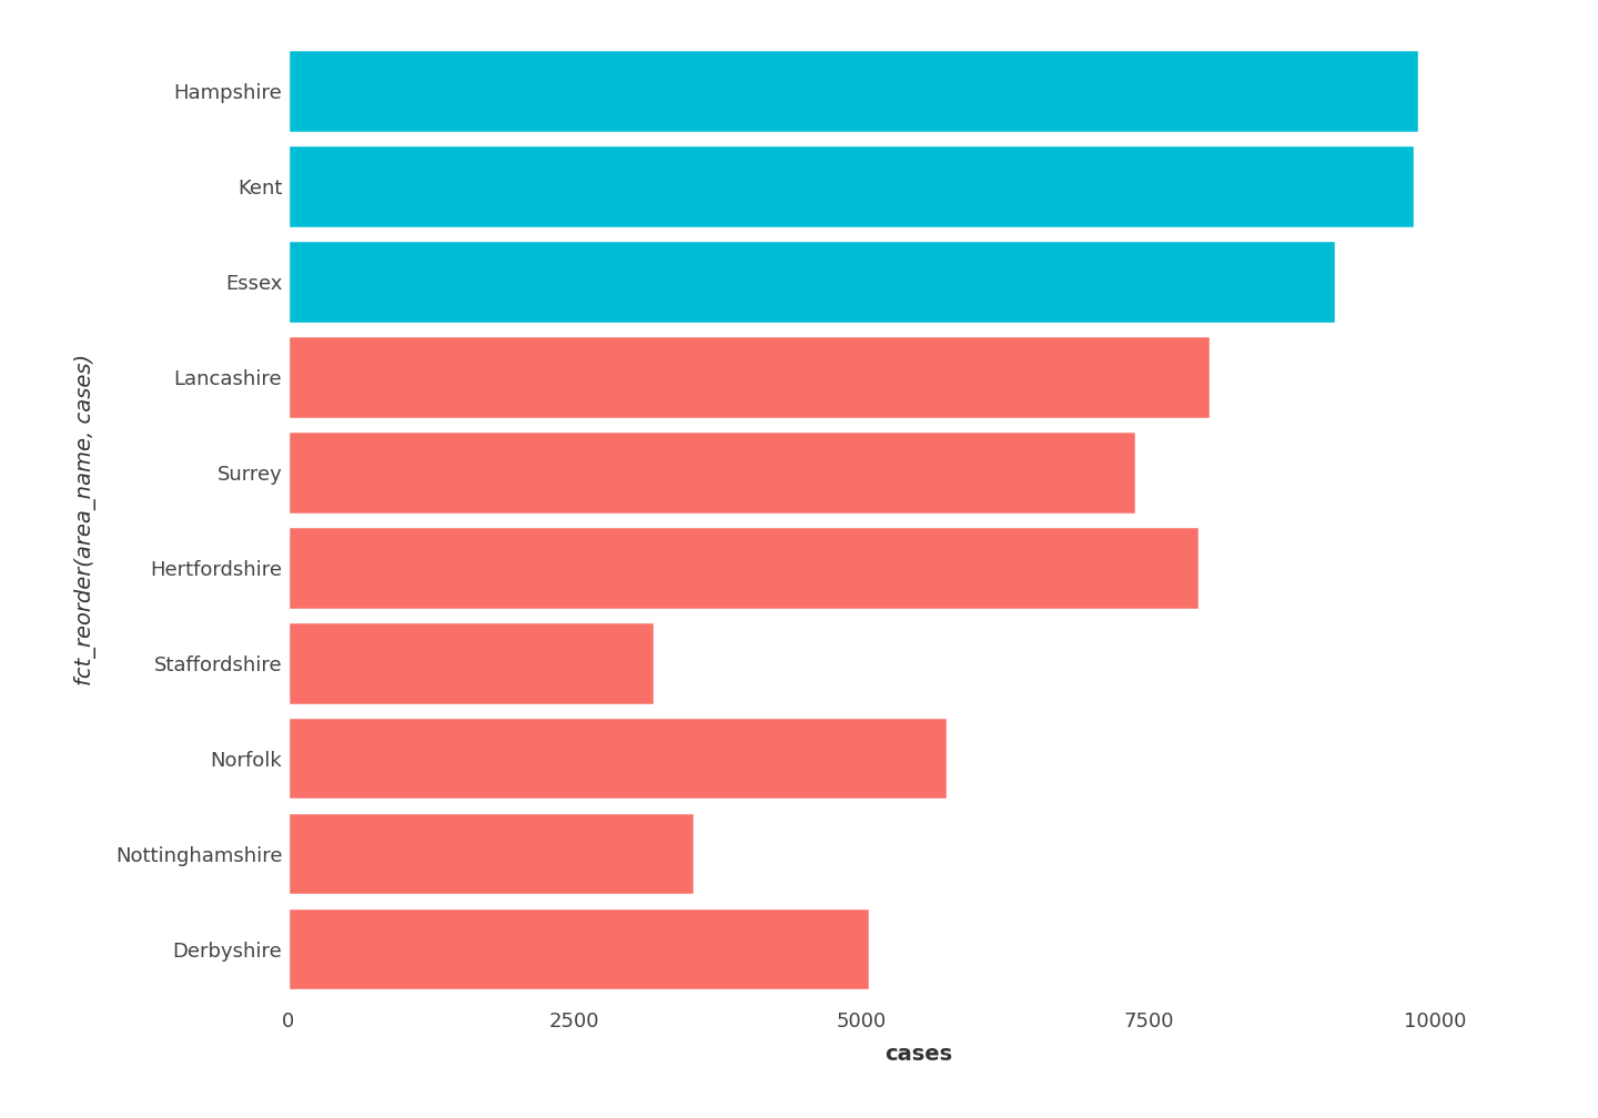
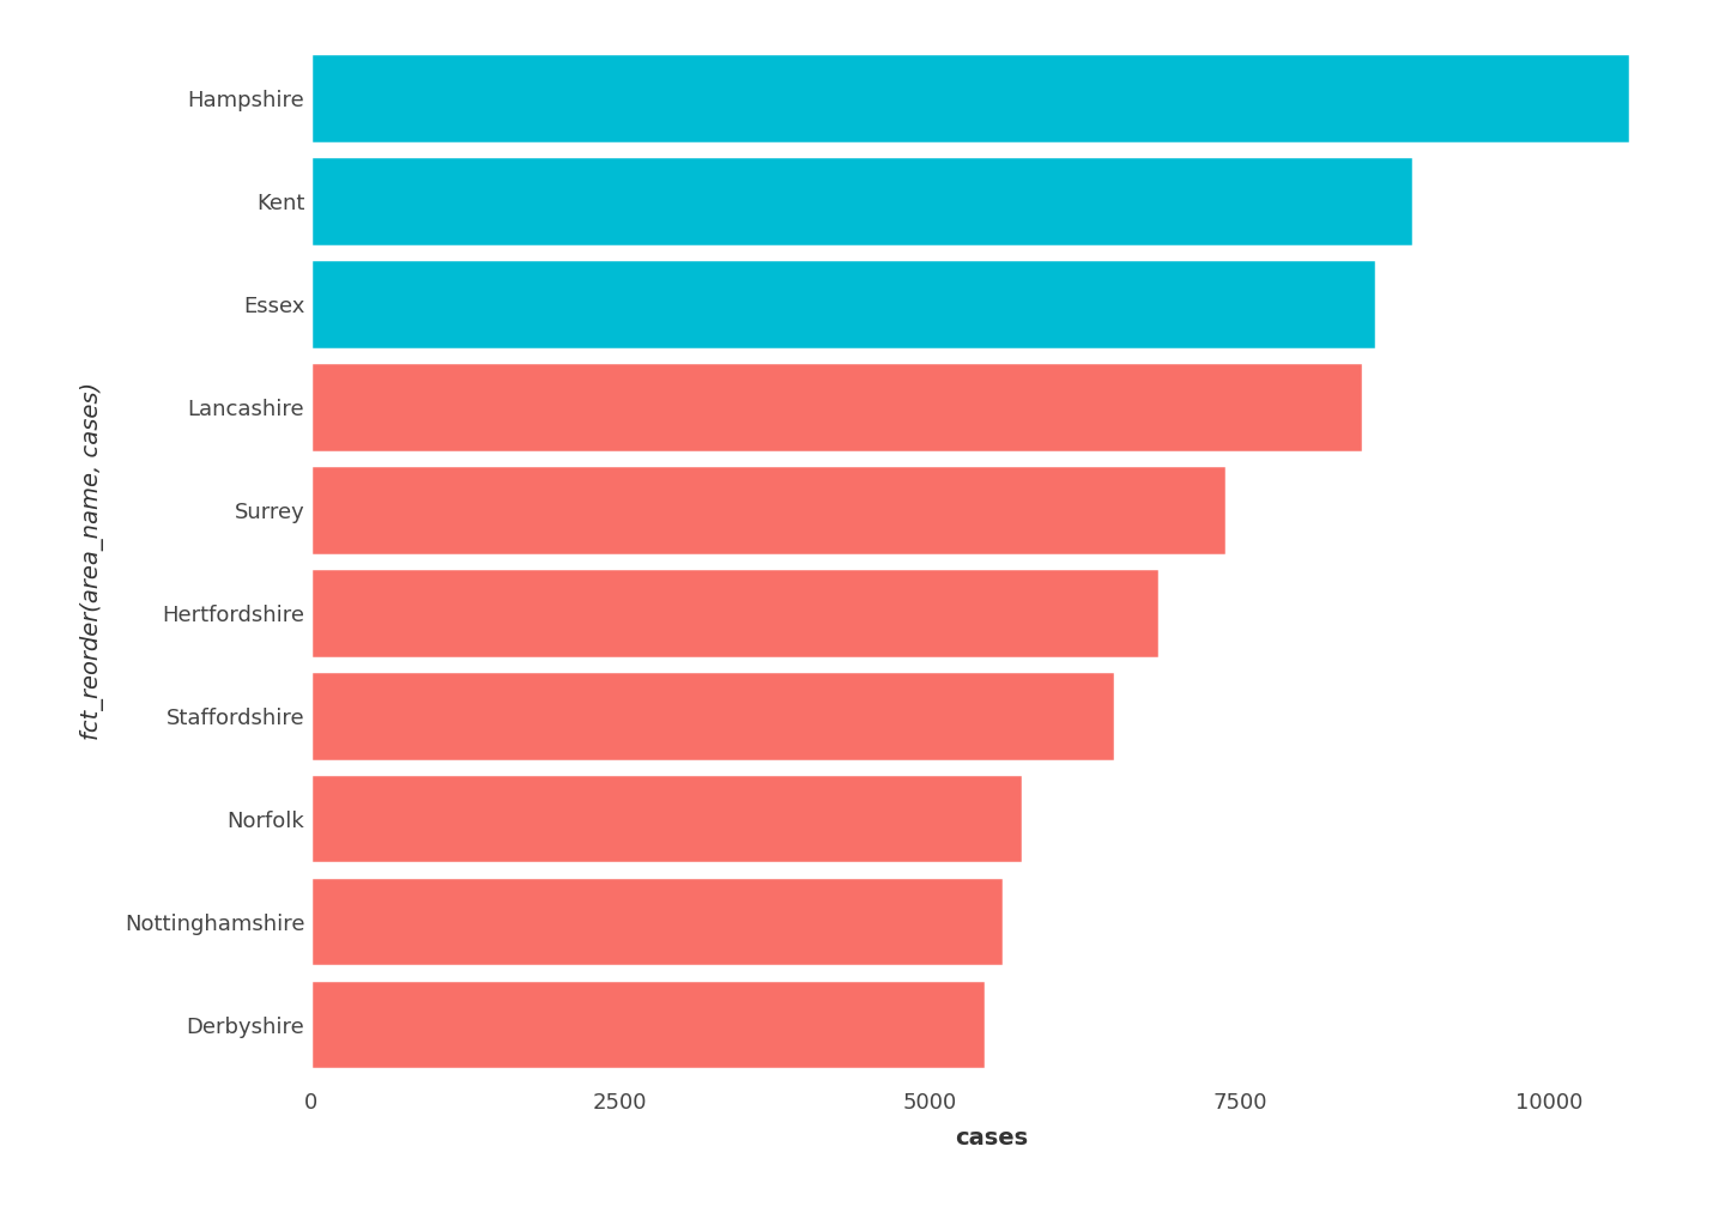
Hampshire: 9860 -> 10650
Kent: 9820 -> 8900
Essex: 9140 -> 8600
Lancashire: 8040 -> 8500
Hertfordshire: 7950 -> 6850
Staffordshire: 3200 -> 6500
Nottinghamshire: 3550 -> 5600
Derbyshire: 5070 -> 5450
